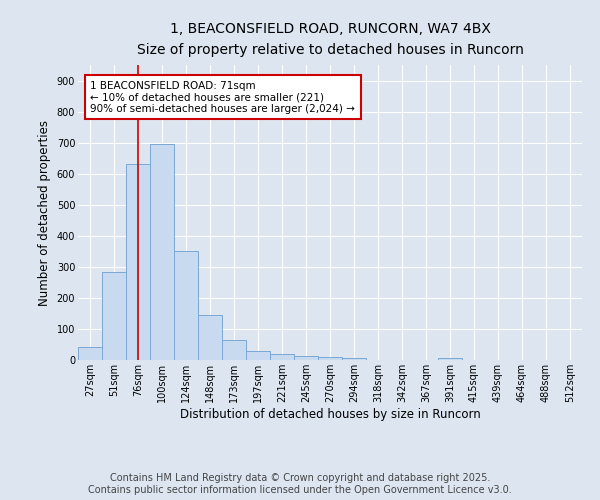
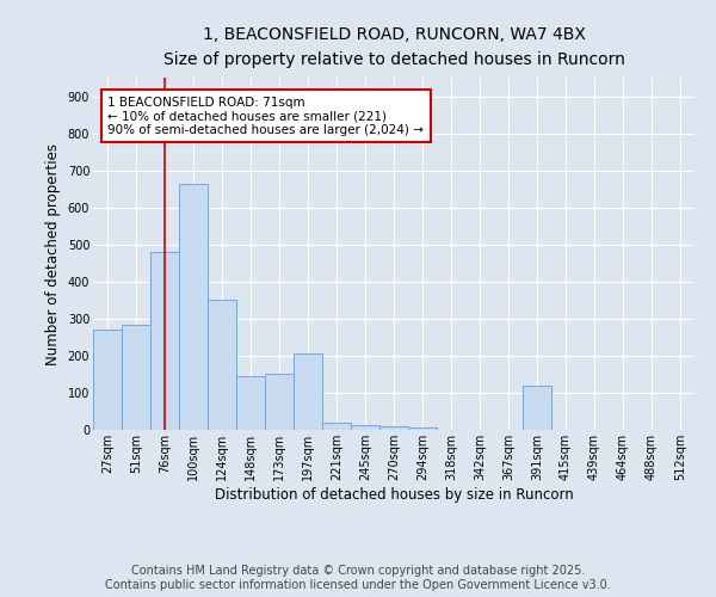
27sqm: 43 -> 270
76sqm: 630 -> 480
100sqm: 695 -> 665
173sqm: 65 -> 150
197sqm: 30 -> 205
391sqm: 8 -> 120
